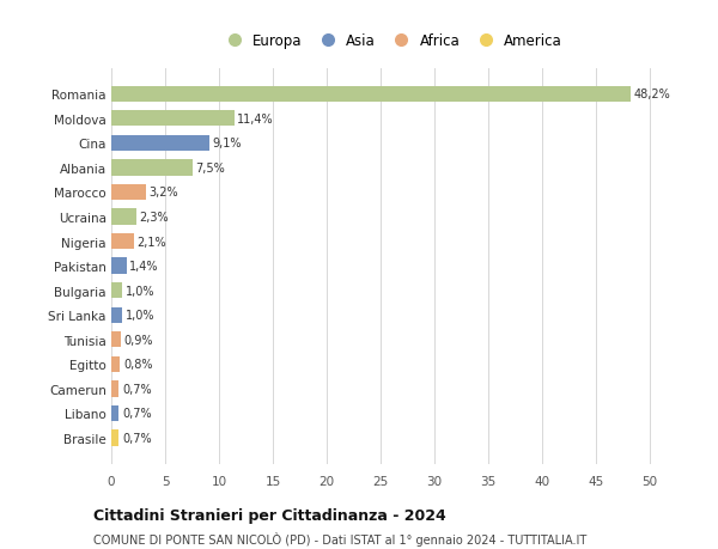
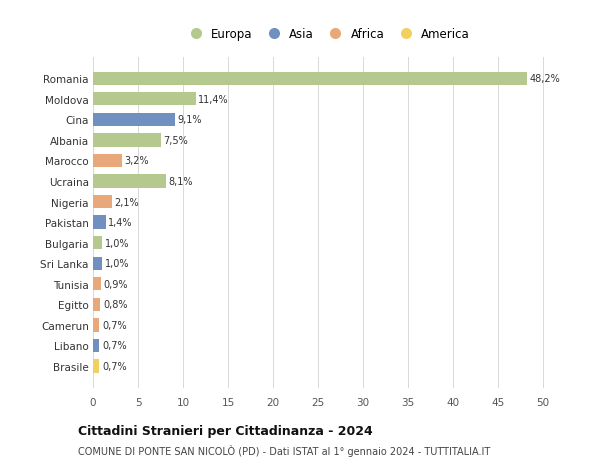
Ucraina: 2,3% -> 8,1%
